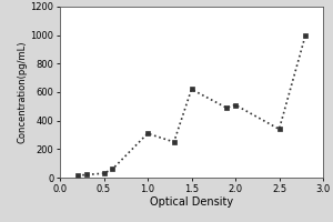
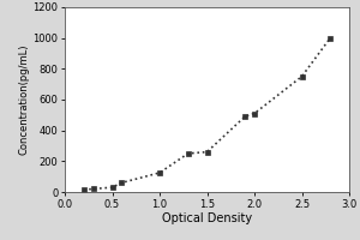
1.0: 310 -> 120
1.5: 620 -> 260
2.5: 340 -> 750
